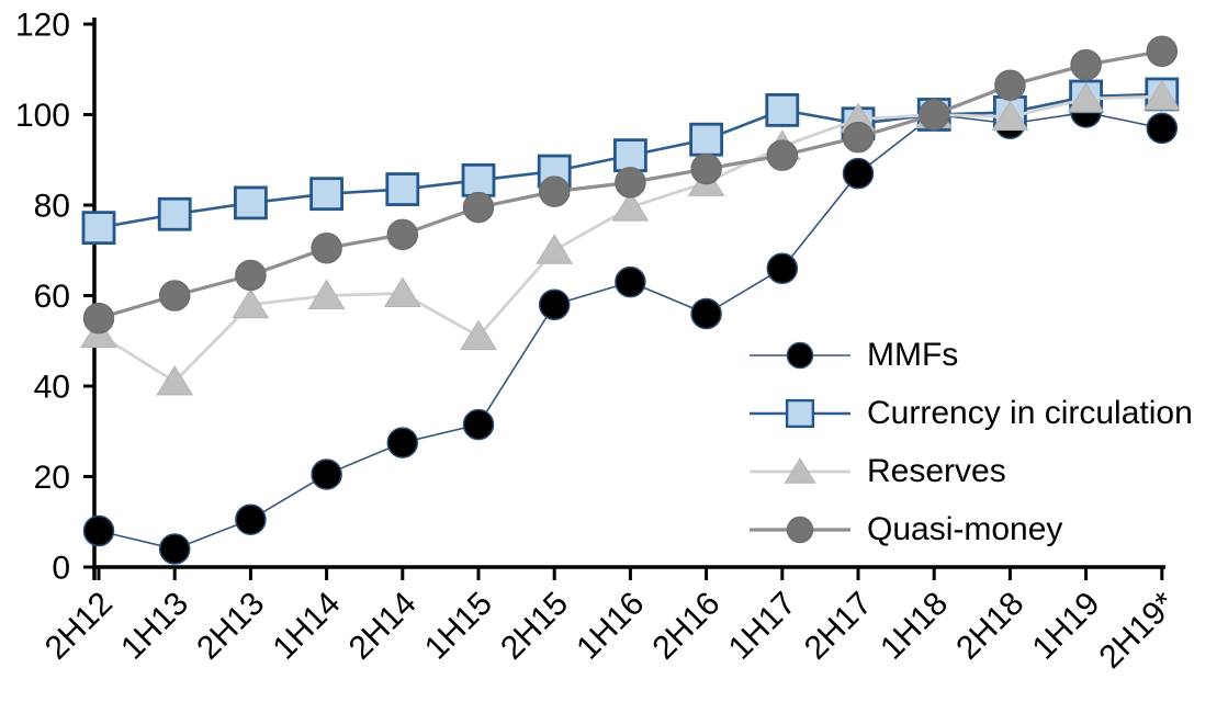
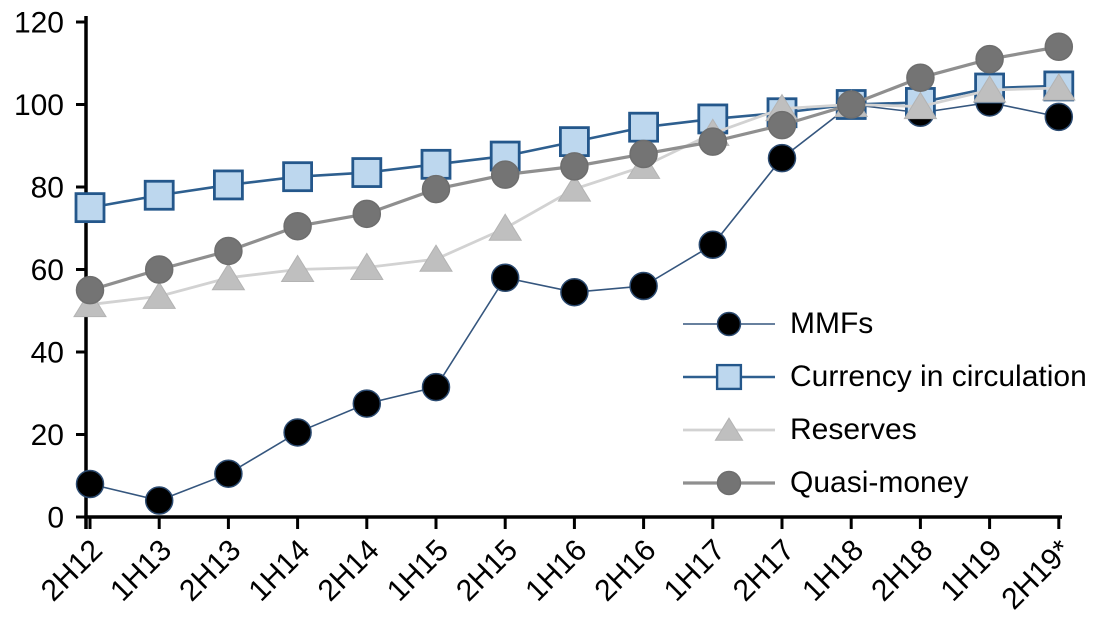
Reserves/1H13: 41 -> 54
Reserves/1H15: 51 -> 62
MMFs/1H16: 63 -> 54
Currency in circulation/1H17: 101 -> 96
